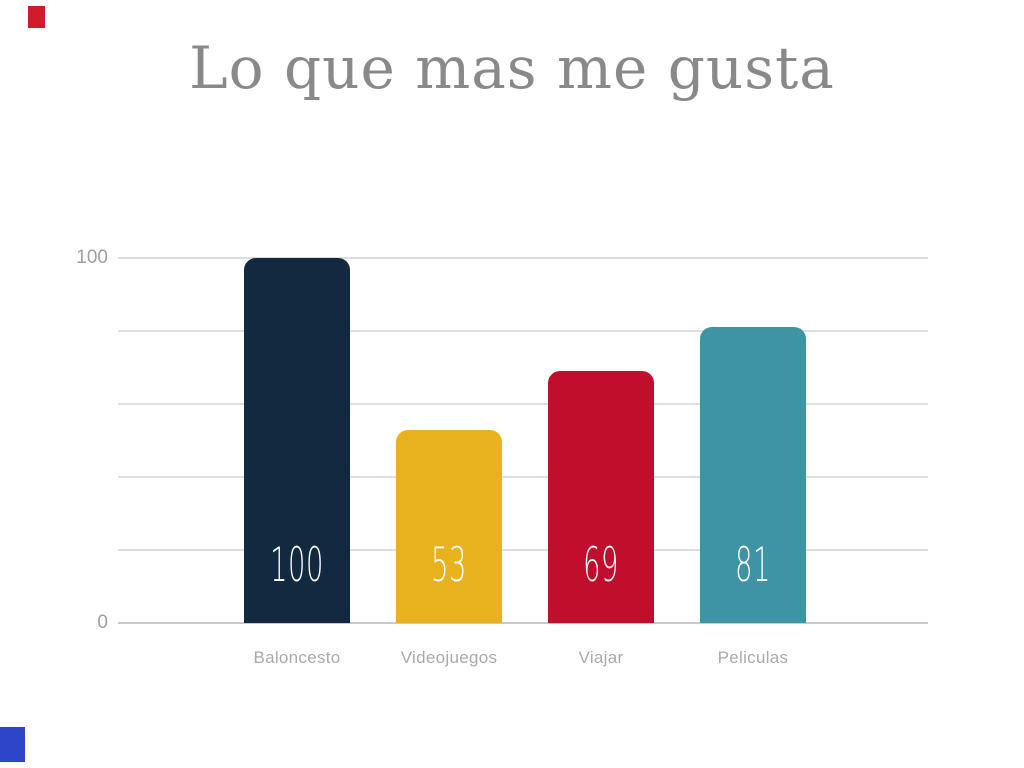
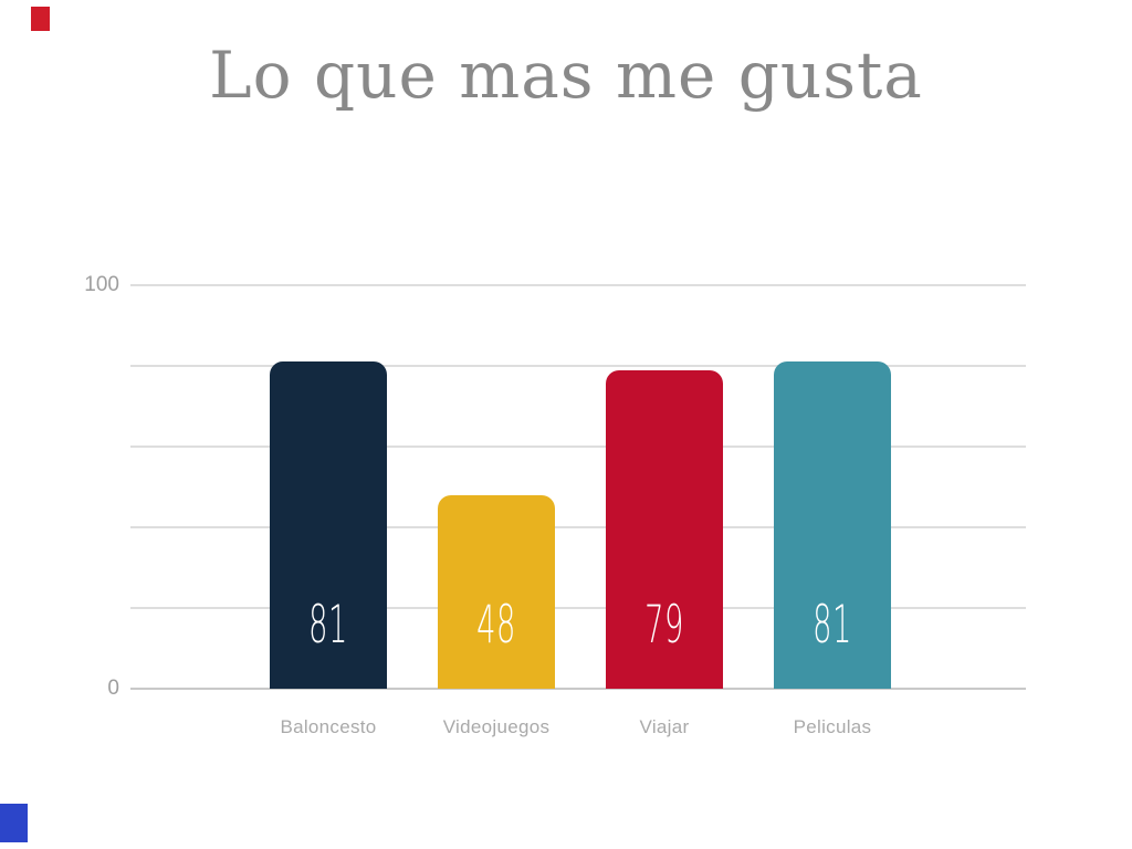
Baloncesto: 100 -> 81
Videojuegos: 53 -> 48
Viajar: 69 -> 79
